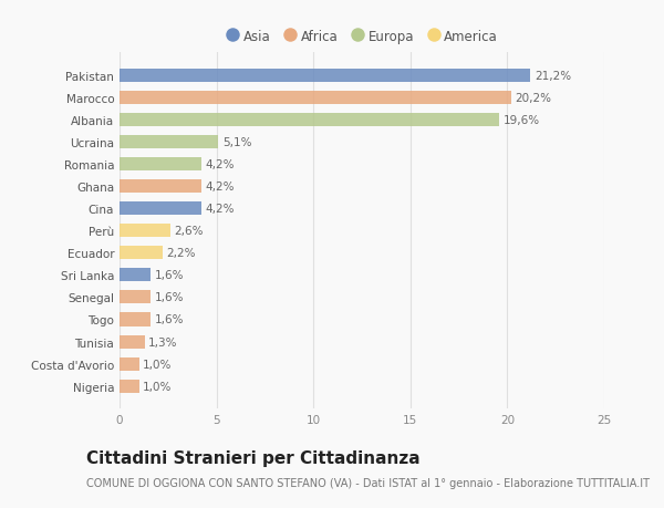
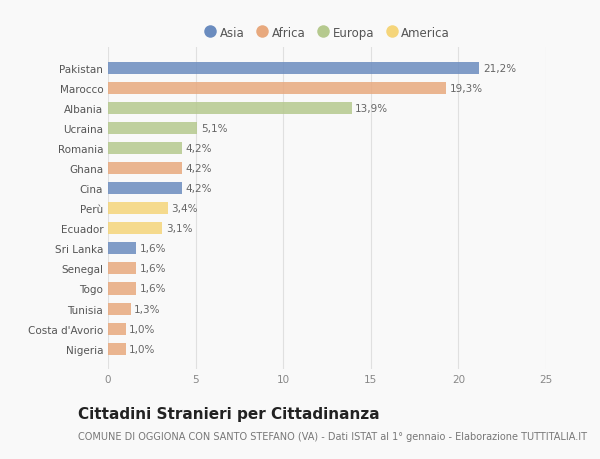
Marocco: 20,2% -> 19,3%
Albania: 19,6% -> 13,9%
Perù: 2,6% -> 3,4%
Ecuador: 2,2% -> 3,1%
